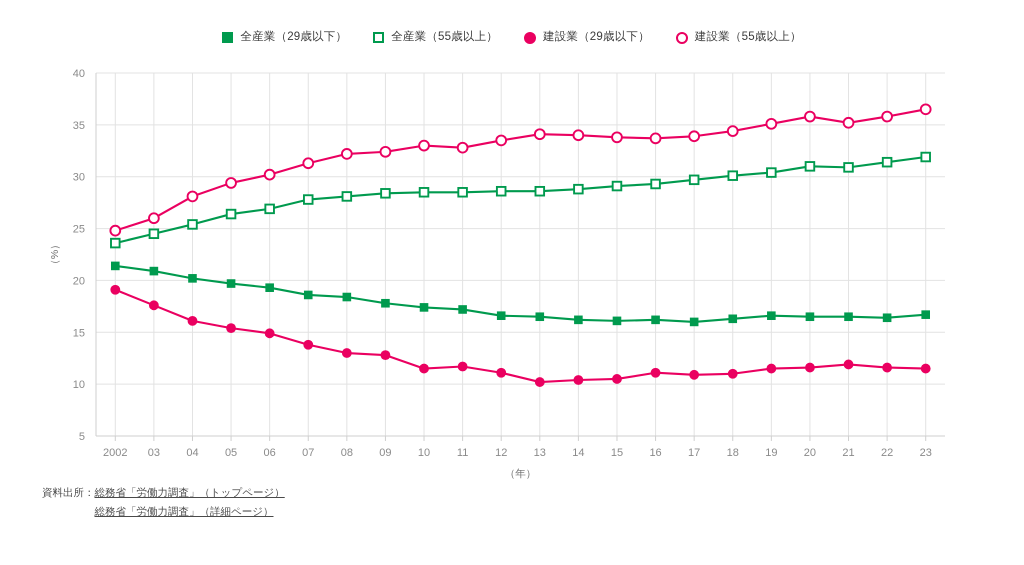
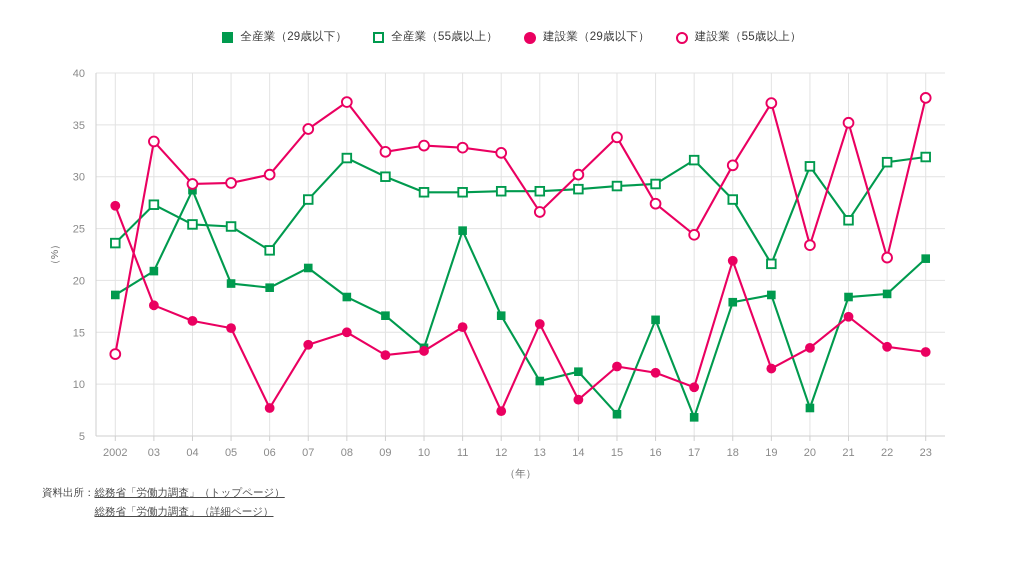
全産業（29歳以下）/2002: 21.4 -> 18.6
建設業（29歳以下）/2002: 19.1 -> 27.2
建設業（55歳以上）/2002: 24.8 -> 12.9
全産業（55歳以上）/03: 24.5 -> 27.3
建設業（55歳以上）/03: 26.0 -> 33.4
全産業（29歳以下）/04: 20.2 -> 28.7
建設業（55歳以上）/04: 28.1 -> 29.3
全産業（55歳以上）/05: 26.4 -> 25.2
全産業（55歳以上）/06: 26.9 -> 22.9
建設業（29歳以下）/06: 14.9 -> 7.7
全産業（29歳以下）/07: 18.6 -> 21.2
建設業（55歳以上）/07: 31.3 -> 34.6
全産業（55歳以上）/08: 28.1 -> 31.8
建設業（29歳以下）/08: 13.0 -> 15.0
建設業（55歳以上）/08: 32.2 -> 37.2
全産業（29歳以下）/09: 17.8 -> 16.6
全産業（55歳以上）/09: 28.4 -> 30.0
全産業（29歳以下）/10: 17.4 -> 13.5
建設業（29歳以下）/10: 11.5 -> 13.2
全産業（29歳以下）/11: 17.2 -> 24.8
建設業（29歳以下）/11: 11.7 -> 15.5
建設業（29歳以下）/12: 11.1 -> 7.4
建設業（55歳以上）/12: 33.5 -> 32.3
全産業（29歳以下）/13: 16.5 -> 10.3
建設業（29歳以下）/13: 10.2 -> 15.8
建設業（55歳以上）/13: 34.1 -> 26.6
全産業（29歳以下）/14: 16.2 -> 11.2
建設業（29歳以下）/14: 10.4 -> 8.5
建設業（55歳以上）/14: 34.0 -> 30.2
全産業（29歳以下）/15: 16.1 -> 7.1
建設業（29歳以下）/15: 10.5 -> 11.7
建設業（55歳以上）/16: 33.7 -> 27.4
全産業（29歳以下）/17: 16.0 -> 6.8
全産業（55歳以上）/17: 29.7 -> 31.6
建設業（29歳以下）/17: 10.9 -> 9.7
建設業（55歳以上）/17: 33.9 -> 24.4
全産業（29歳以下）/18: 16.3 -> 17.9
全産業（55歳以上）/18: 30.1 -> 27.8
建設業（29歳以下）/18: 11.0 -> 21.9
建設業（55歳以上）/18: 34.4 -> 31.1
全産業（29歳以下）/19: 16.6 -> 18.6
全産業（55歳以上）/19: 30.4 -> 21.6
建設業（55歳以上）/19: 35.1 -> 37.1
全産業（29歳以下）/20: 16.5 -> 7.7
建設業（29歳以下）/20: 11.6 -> 13.5
建設業（55歳以上）/20: 35.8 -> 23.4
全産業（29歳以下）/21: 16.5 -> 18.4
全産業（55歳以上）/21: 30.9 -> 25.8
建設業（29歳以下）/21: 11.9 -> 16.5
全産業（29歳以下）/22: 16.4 -> 18.7
建設業（29歳以下）/22: 11.6 -> 13.6
建設業（55歳以上）/22: 35.8 -> 22.2
全産業（29歳以下）/23: 16.7 -> 22.1
建設業（29歳以下）/23: 11.5 -> 13.1
建設業（55歳以上）/23: 36.5 -> 37.6
